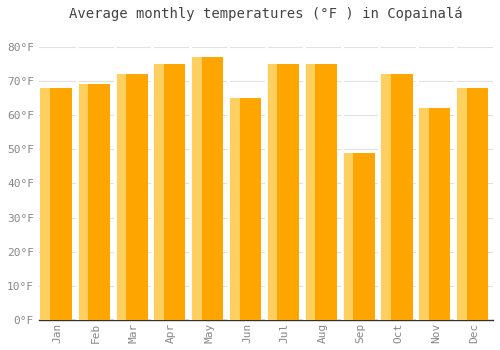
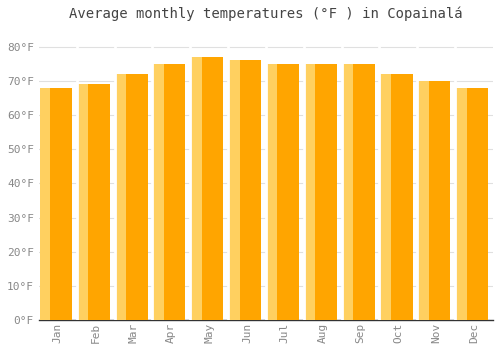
Jun: 65°F -> 76°F
Sep: 49°F -> 75°F
Nov: 62°F -> 70°F
